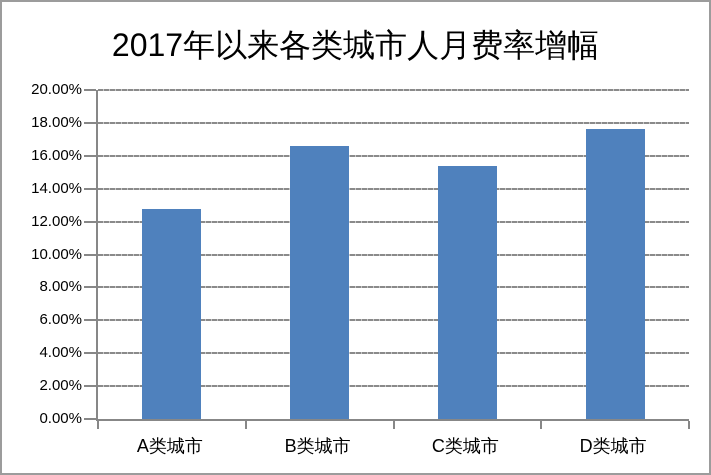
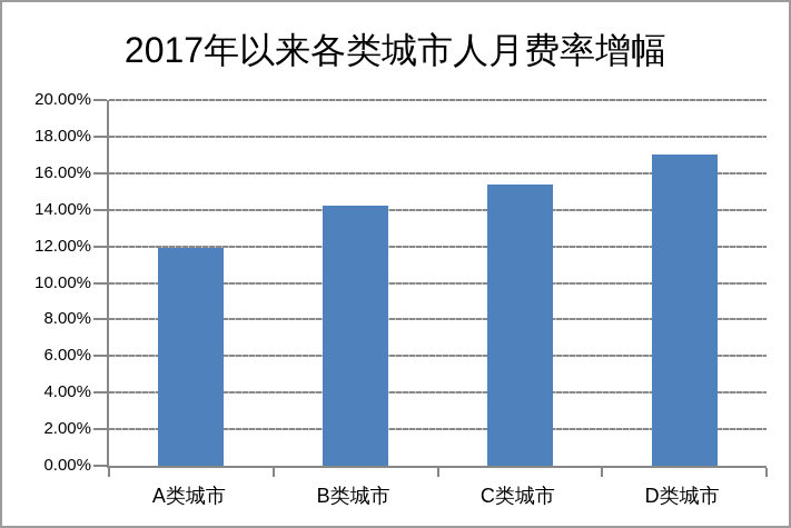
A类城市: 12.8% -> 11.9%
B类城市: 16.6% -> 14.2%
D类城市: 17.6% -> 17.0%
